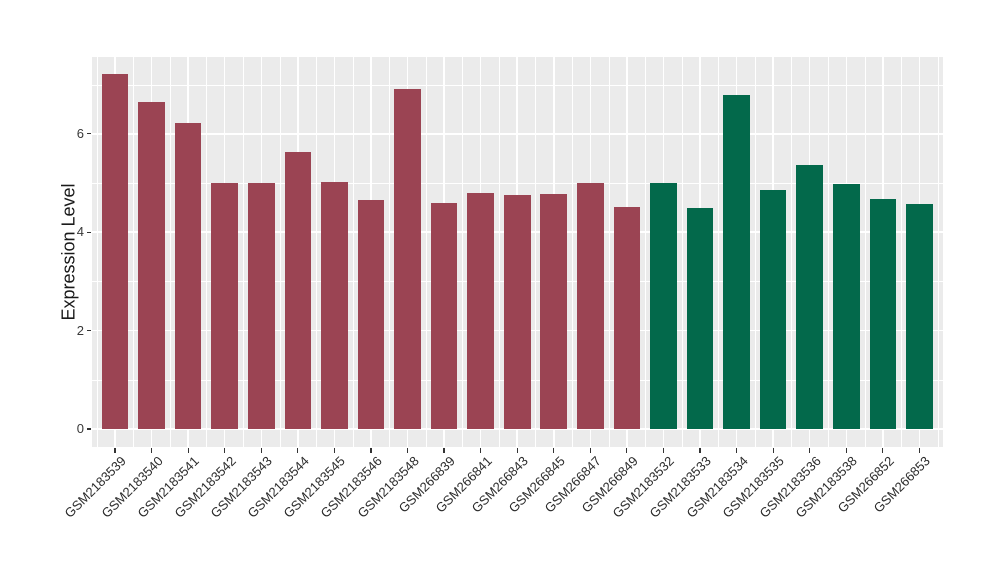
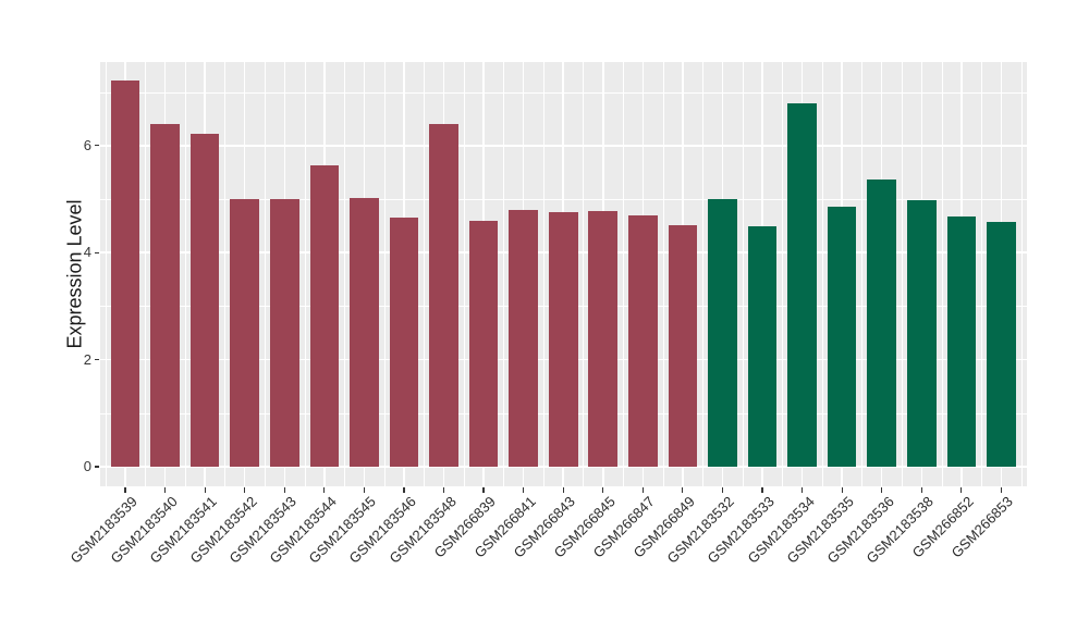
GSM2183540: 6.7 -> 6.4
GSM2183548: 6.9 -> 6.4
GSM266847: 5.0 -> 4.7
